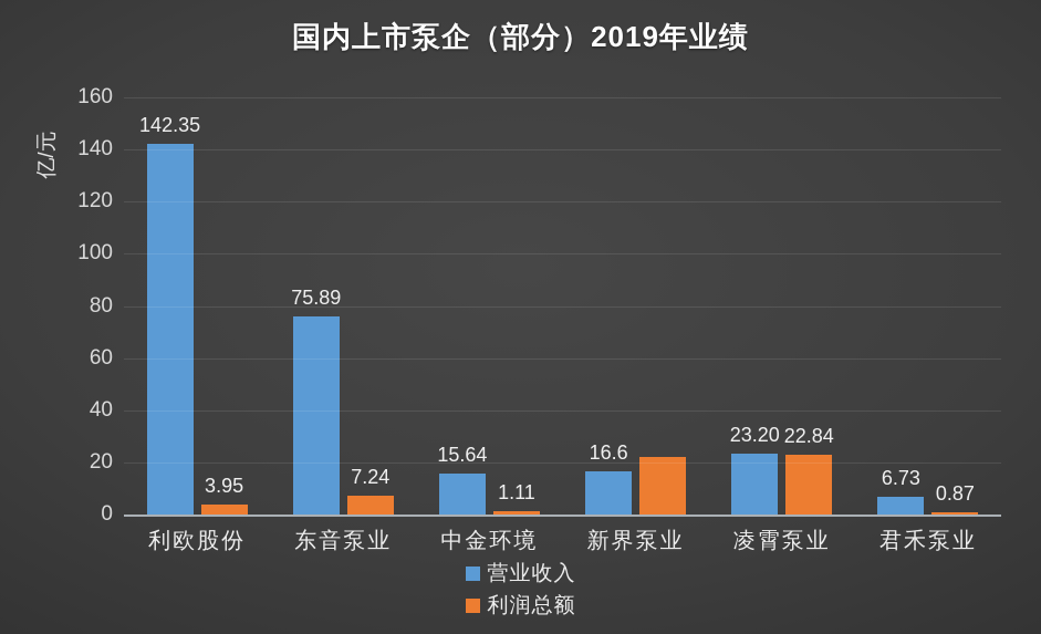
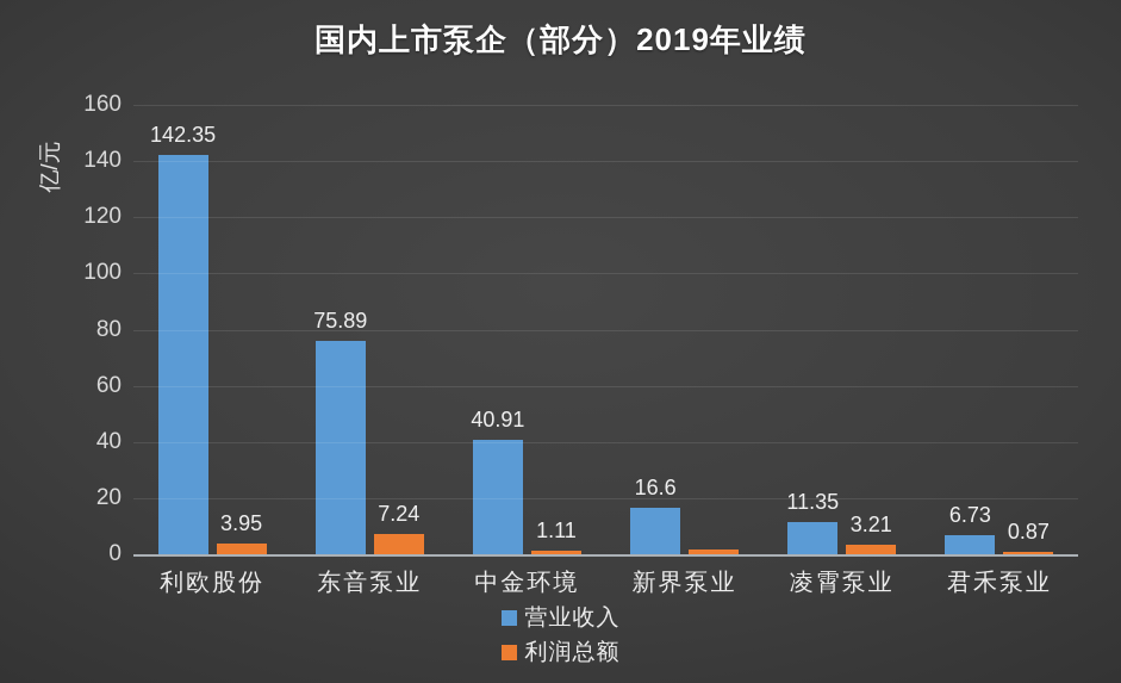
营业收入/中金环境: 15.64 -> 40.91
利润总额/新界泵业: 22 -> 2
营业收入/凌霄泵业: 23.20 -> 11.35
利润总额/凌霄泵业: 22.84 -> 3.21
